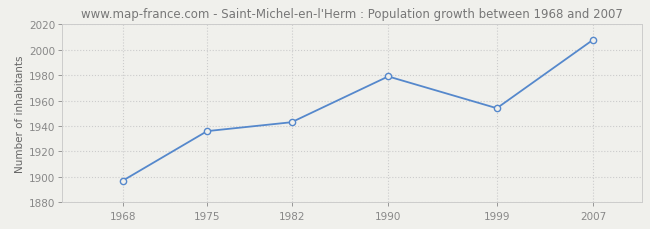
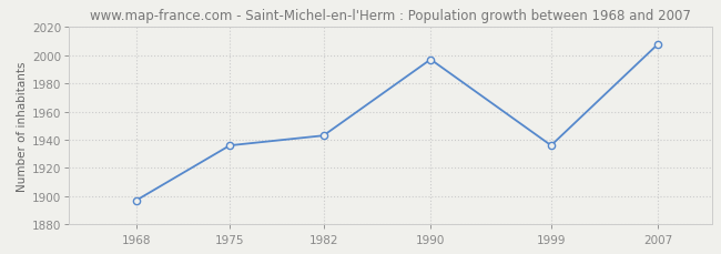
1990: 1979 -> 1997
1999: 1954 -> 1936
